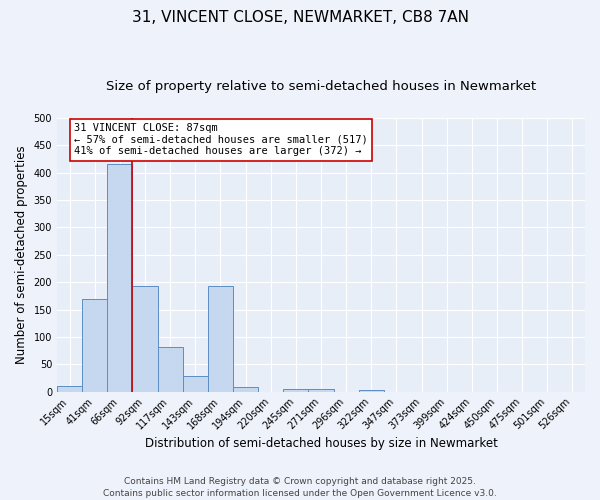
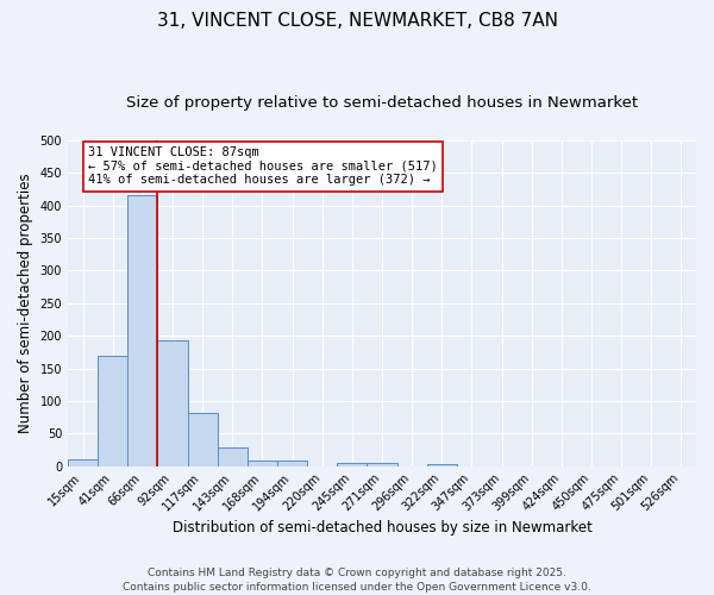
168sqm: 192 -> 9
